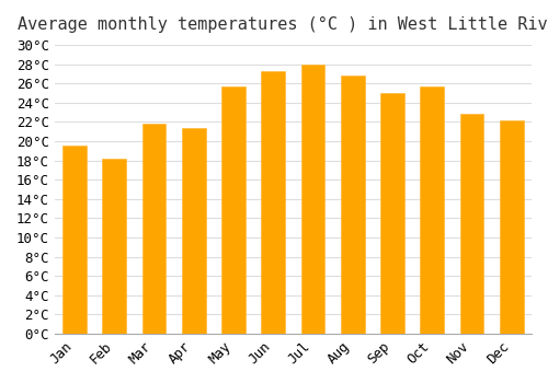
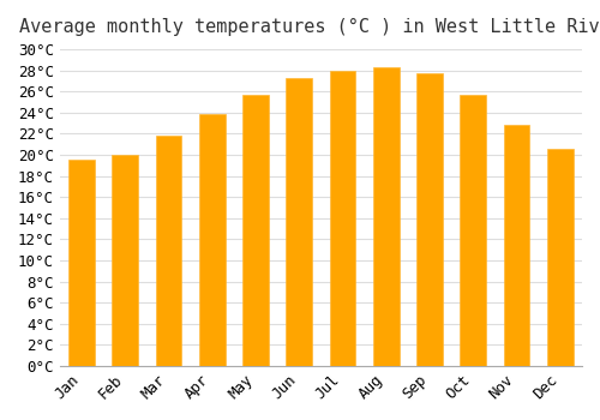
Feb: 18.2°C -> 20.0°C
Apr: 21.4°C -> 23.8°C
Aug: 26.8°C -> 28.3°C
Sep: 25.0°C -> 27.7°C
Dec: 22.2°C -> 20.6°C
